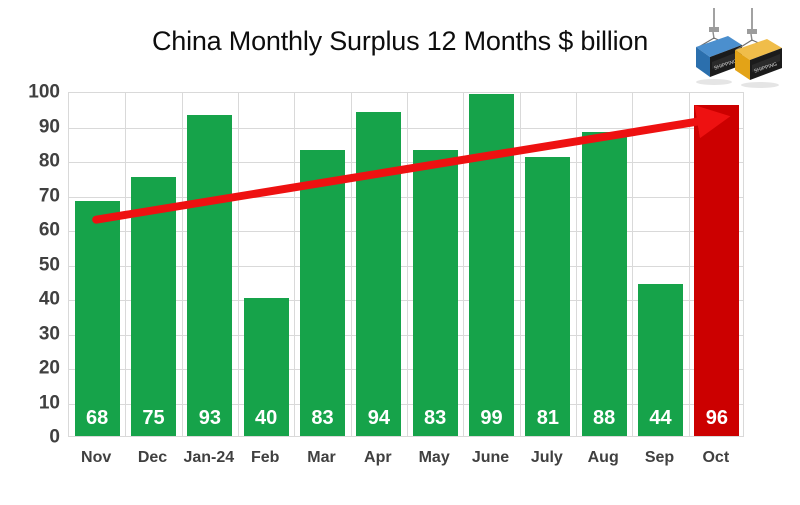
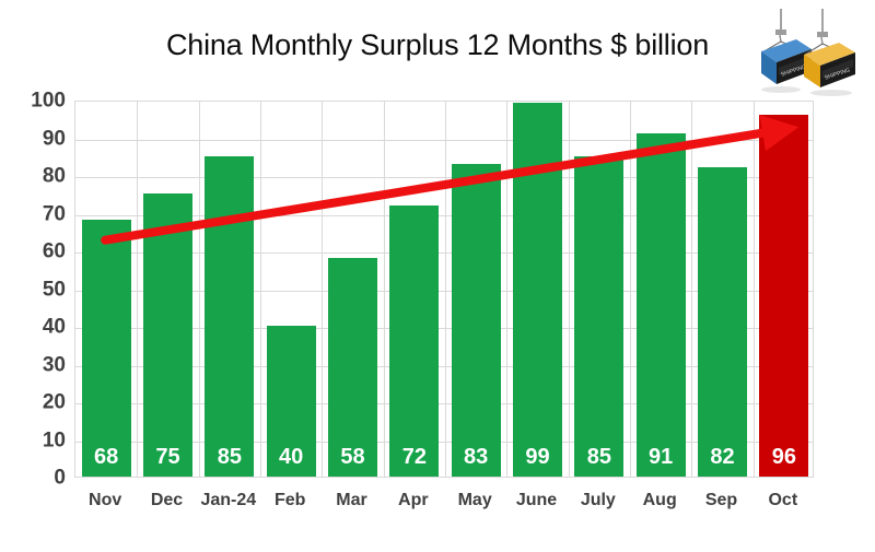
Jan-24: 93 -> 85
Mar: 83 -> 58
Apr: 94 -> 72
July: 81 -> 85
Aug: 88 -> 91
Sep: 44 -> 82
